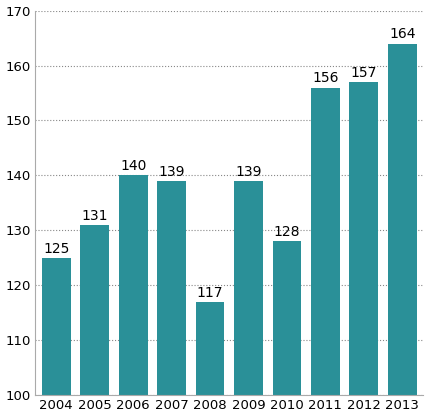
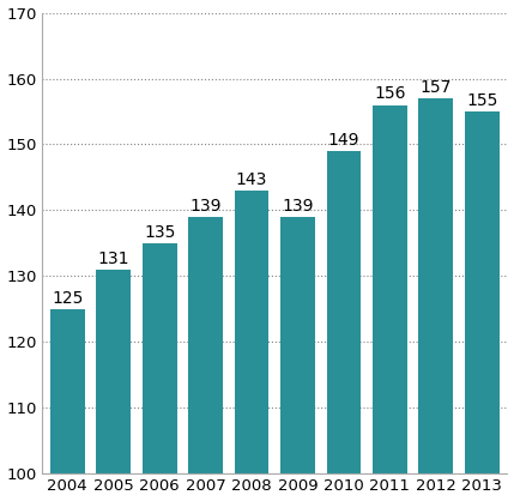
2006: 140 -> 135
2008: 117 -> 143
2010: 128 -> 149
2013: 164 -> 155
